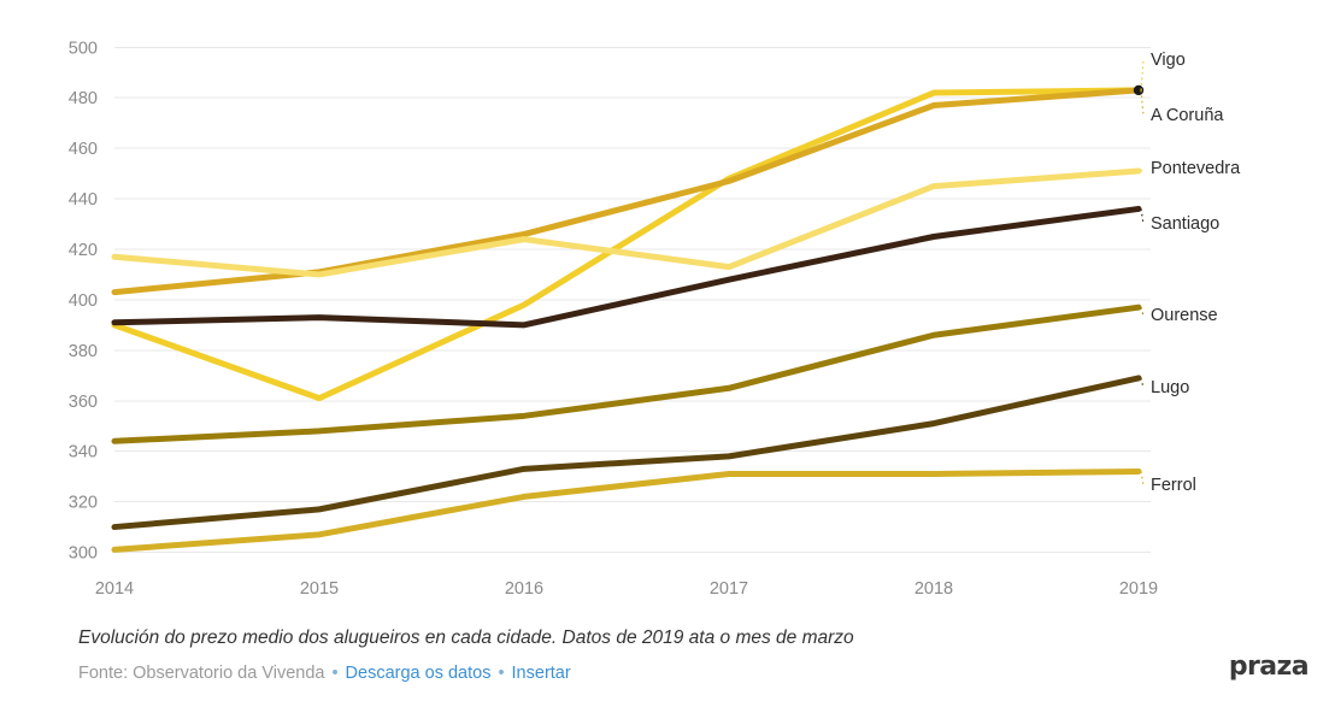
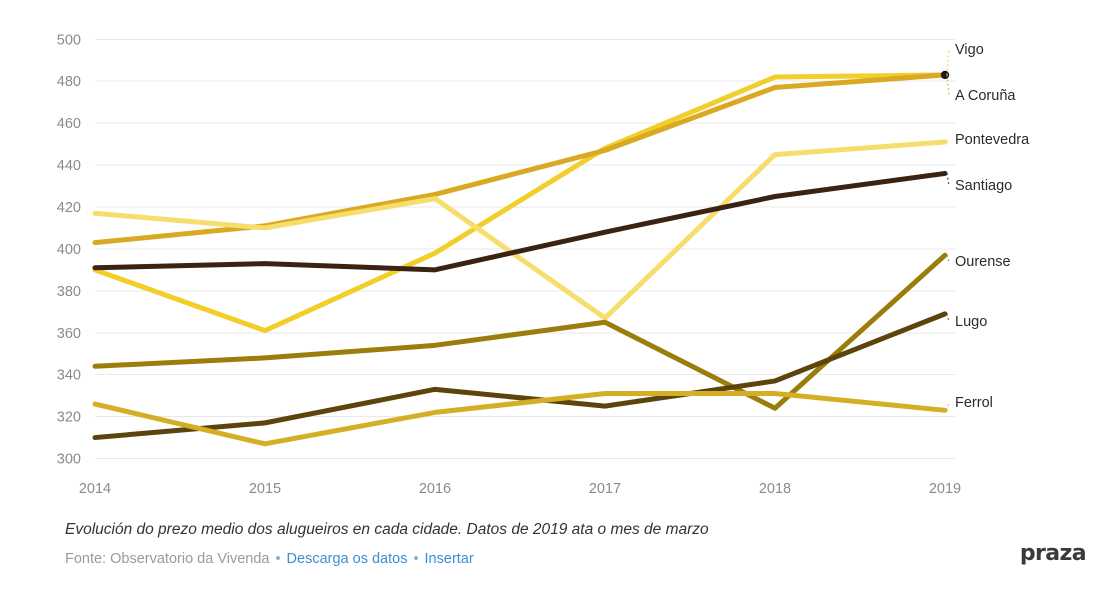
Ferrol/2014: 301 -> 326
Pontevedra/2017: 413 -> 367
Lugo/2017: 338 -> 325
Ourense/2018: 386 -> 324
Lugo/2018: 351 -> 337
Ferrol/2019: 332 -> 323
